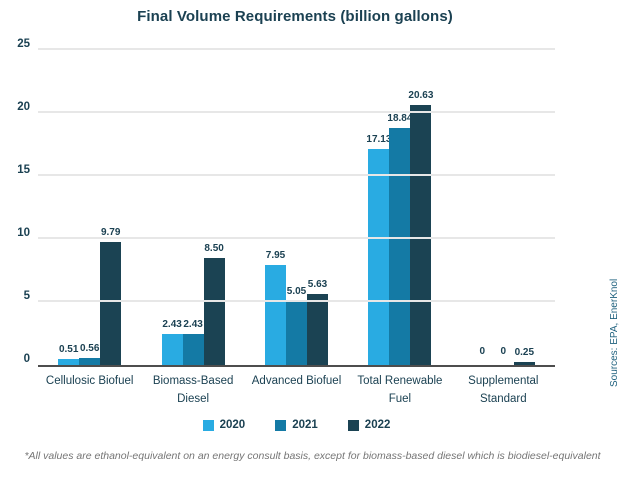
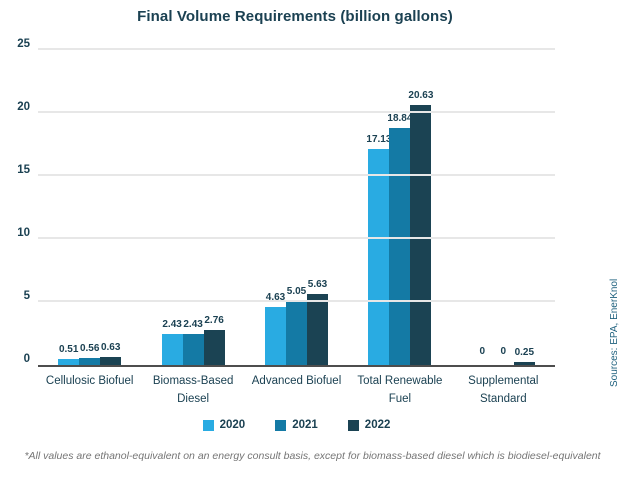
2022/Cellulosic Biofuel: 9.79 -> 0.63
2022/Biomass-Based Diesel: 8.50 -> 2.76
2020/Advanced Biofuel: 7.95 -> 4.63
